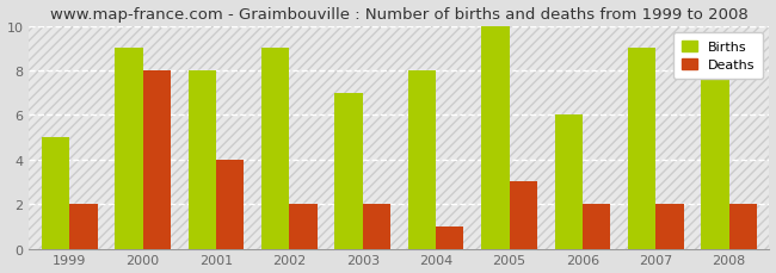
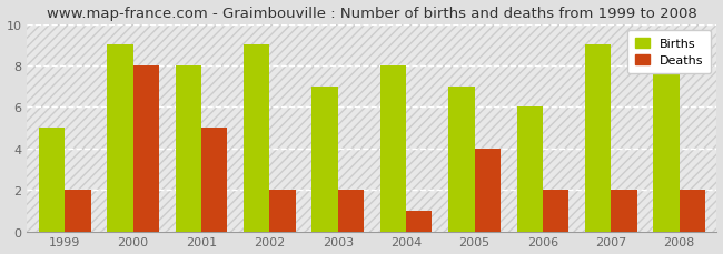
Deaths/2001: 4 -> 5
Births/2005: 10 -> 7
Deaths/2005: 3 -> 4
